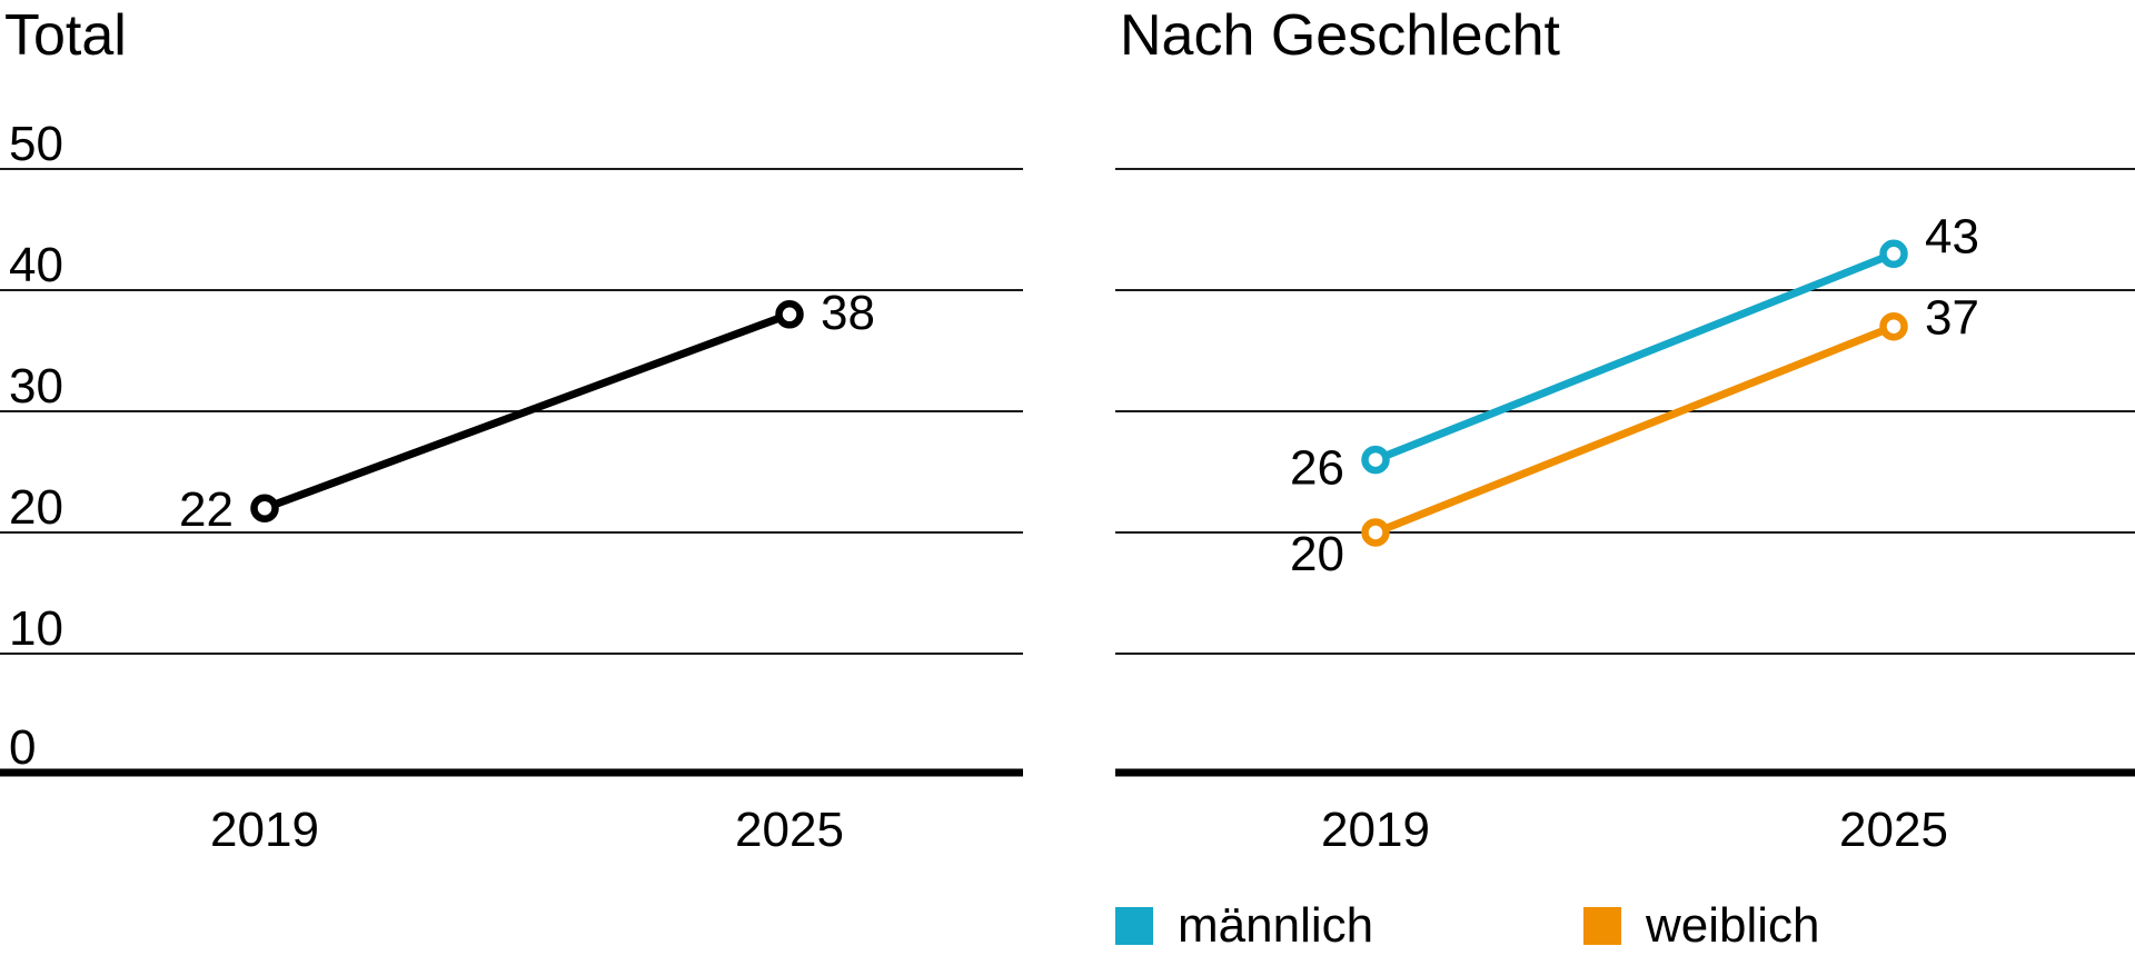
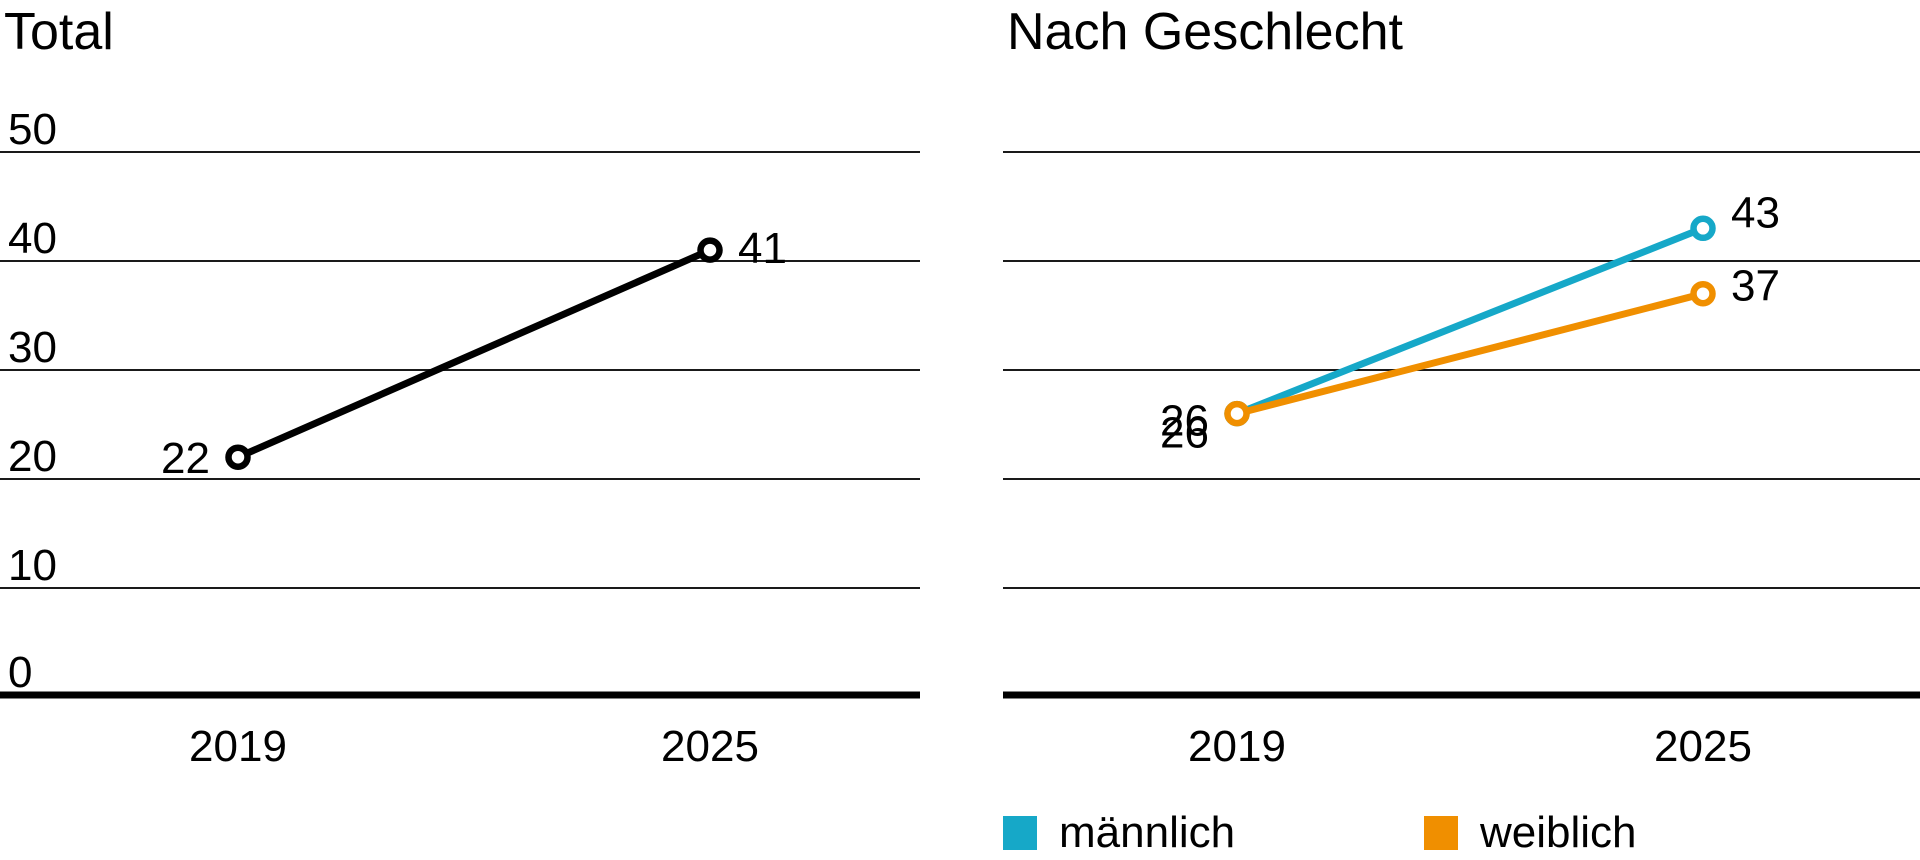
Total/2025: 38 -> 41
Nach Geschlecht/weiblich/2019: 20 -> 26
